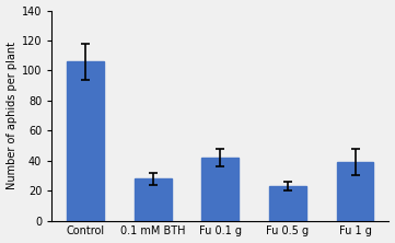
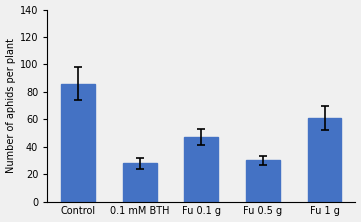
Control: 106 -> 86
Fu 0.1 g: 42 -> 47
Fu 0.5 g: 23 -> 30
Fu 1 g: 39 -> 61
